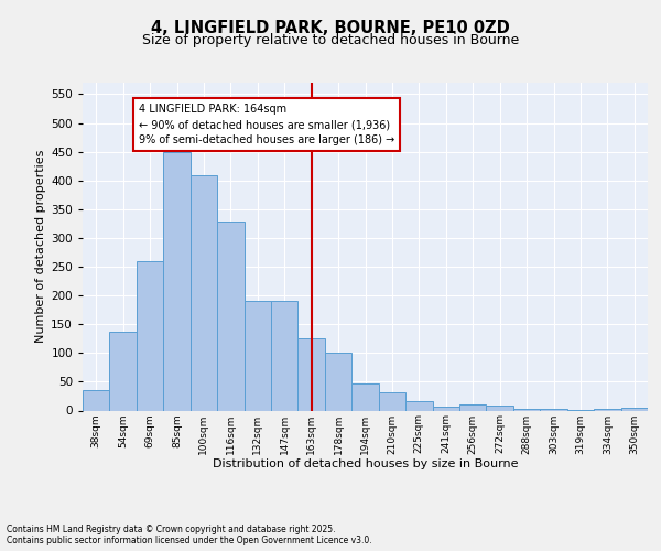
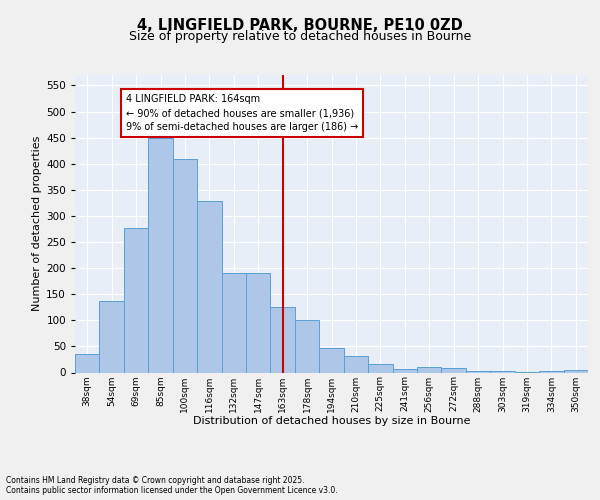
69sqm: 260 -> 277
